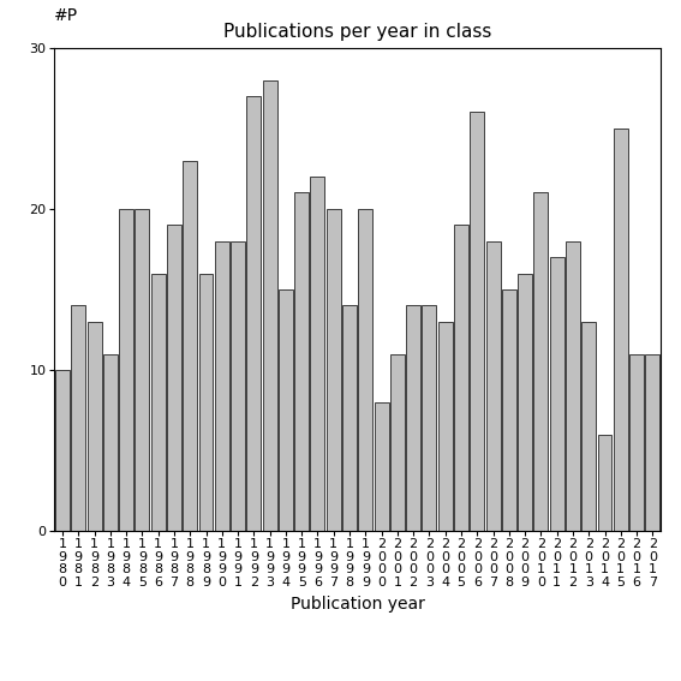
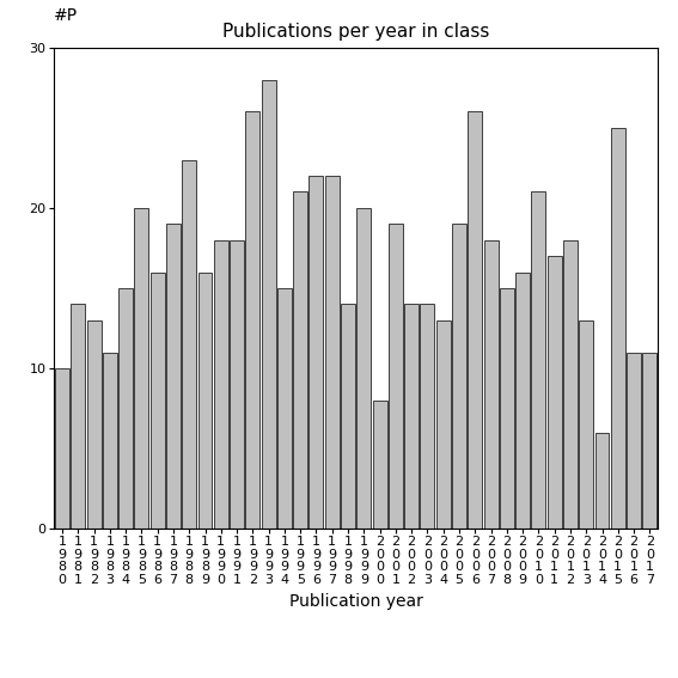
1 9 8 4: 20 -> 15
1 9 9 2: 27 -> 26
1 9 9 7: 20 -> 22
2 0 0 1: 11 -> 19
